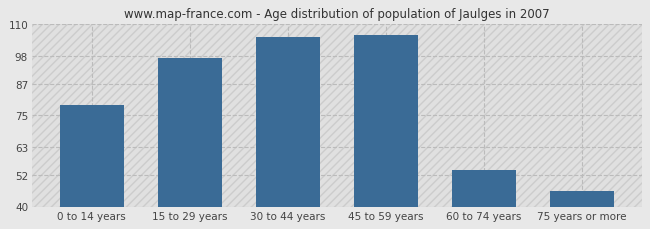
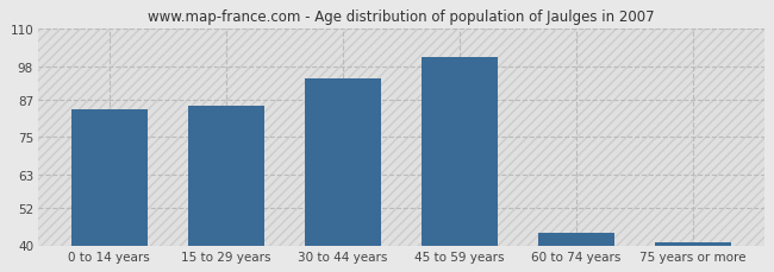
0 to 14 years: 79 -> 84
15 to 29 years: 97 -> 85
30 to 44 years: 105 -> 94
45 to 59 years: 106 -> 101
60 to 74 years: 54 -> 44
75 years or more: 46 -> 41
